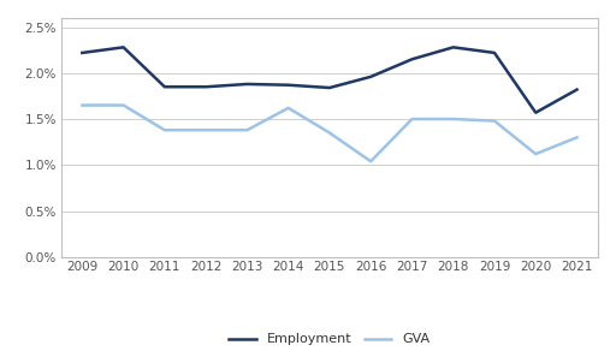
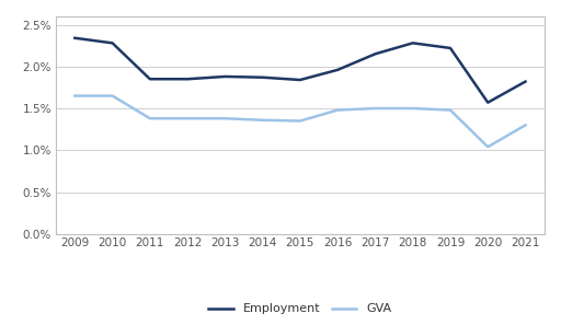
Employment/2009: 2.22% -> 2.34%
GVA/2014: 1.62% -> 1.36%
GVA/2016: 1.04% -> 1.48%
GVA/2020: 1.12% -> 1.04%
